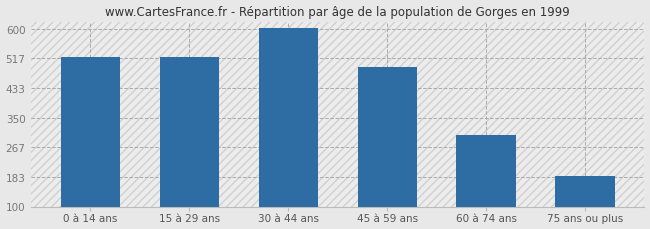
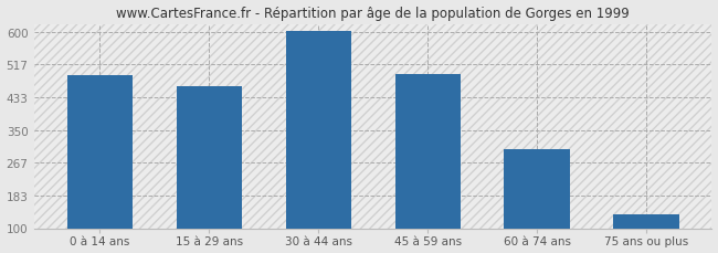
0 à 14 ans: 519 -> 490
15 à 29 ans: 520 -> 460
75 ans ou plus: 185 -> 135
